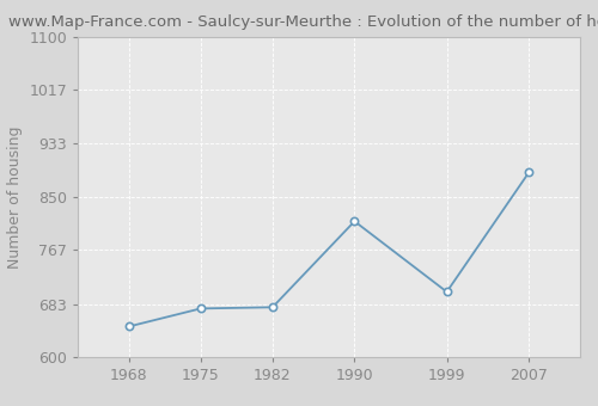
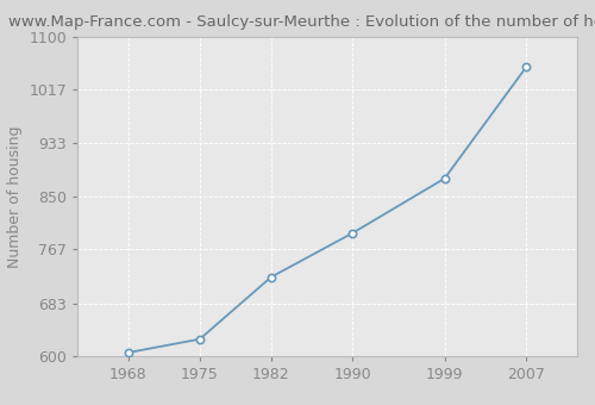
1968: 648 -> 606
1975: 676 -> 627
1982: 678 -> 724
1990: 812 -> 793
1999: 702 -> 878
2007: 888 -> 1052
